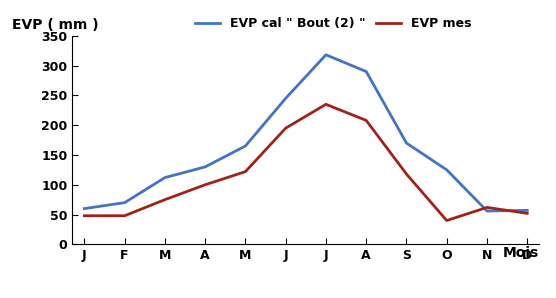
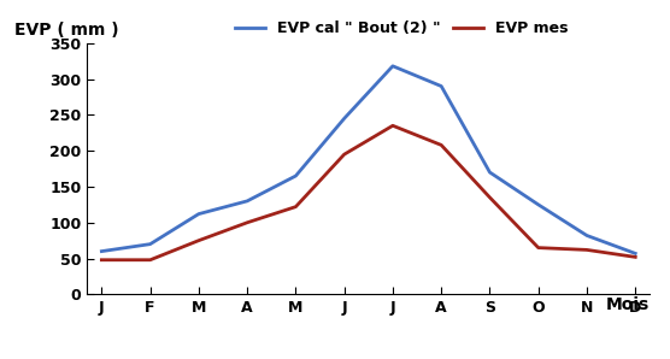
EVP mes/S: 118 -> 135
EVP mes/O: 40 -> 65
EVP cal " Bout (2) "/N: 56 -> 82
